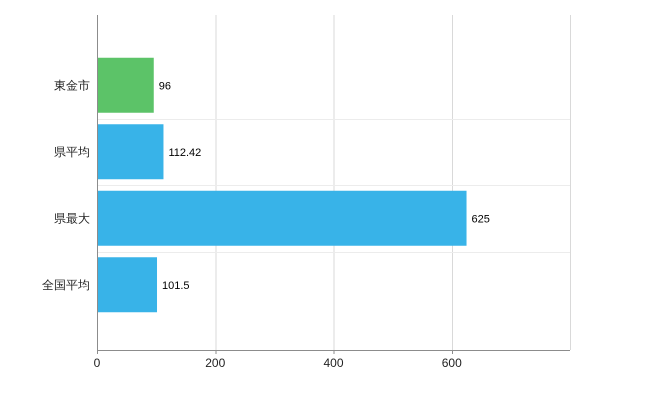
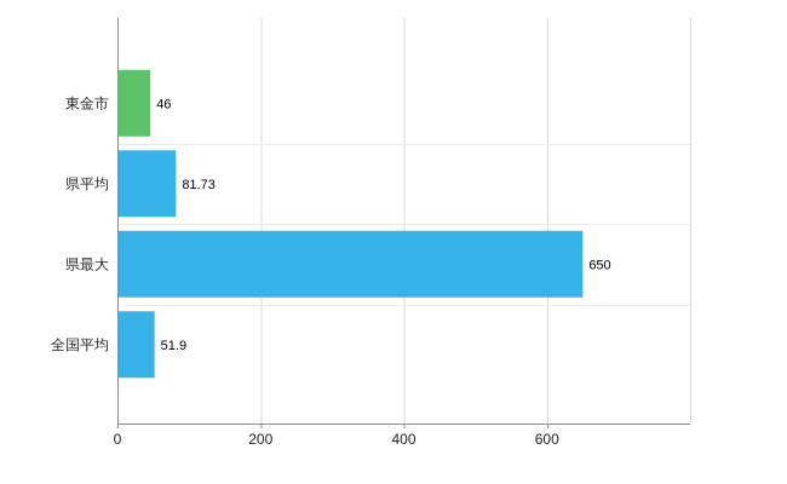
東金市: 96 -> 46
県平均: 112.42 -> 81.73
県最大: 625 -> 650
全国平均: 101.5 -> 51.9
